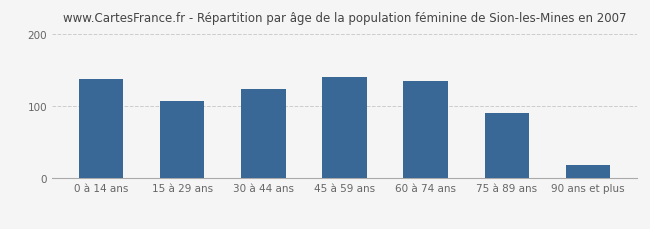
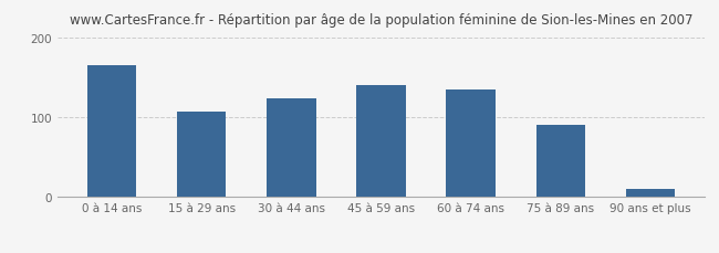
0 à 14 ans: 138 -> 165
90 ans et plus: 18 -> 10
